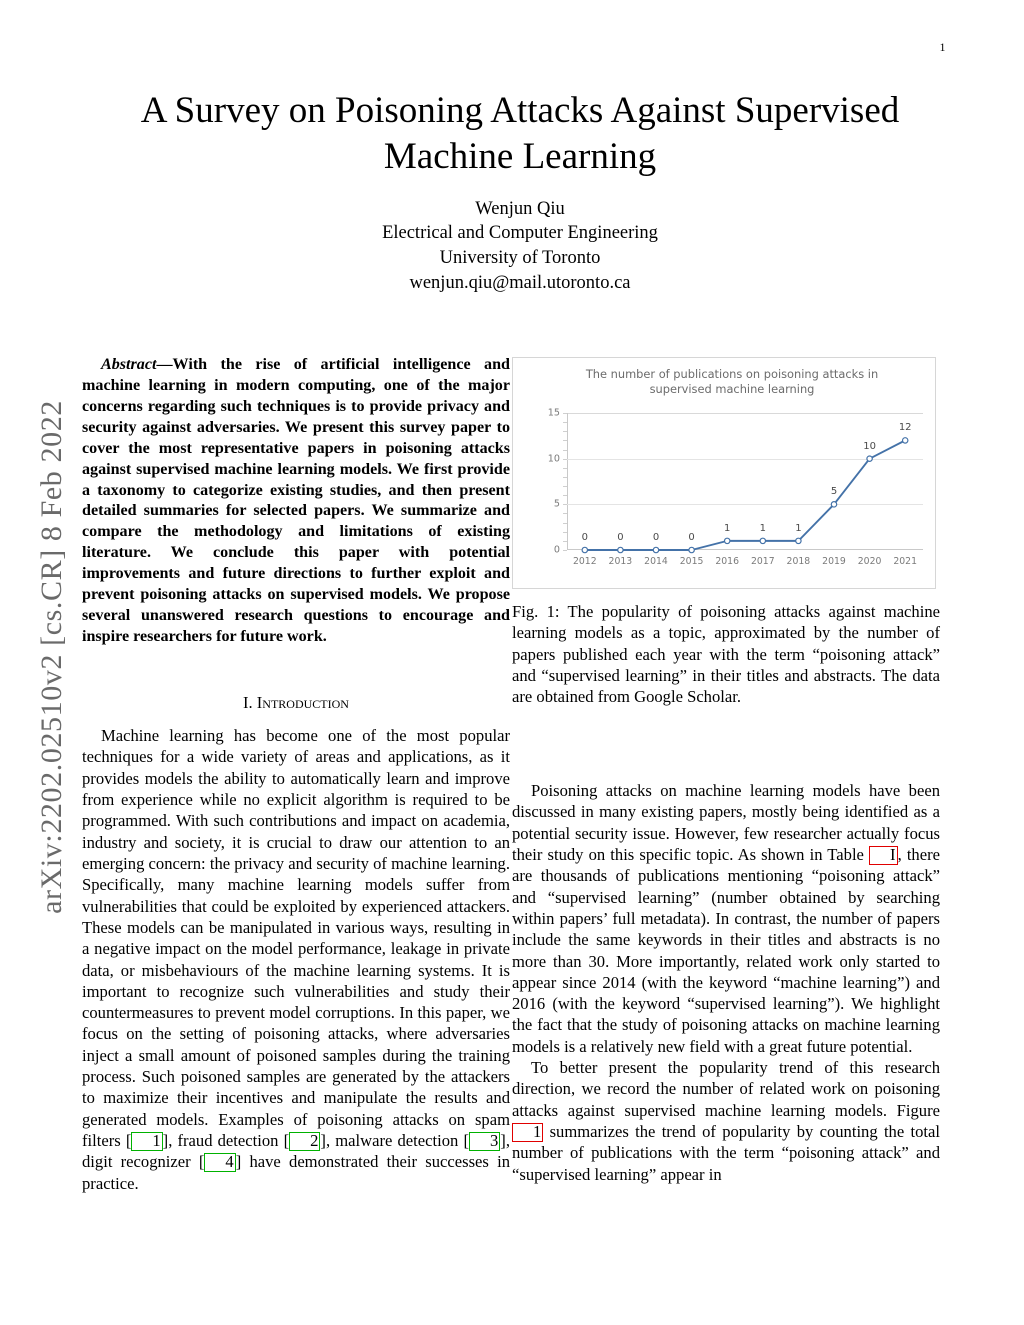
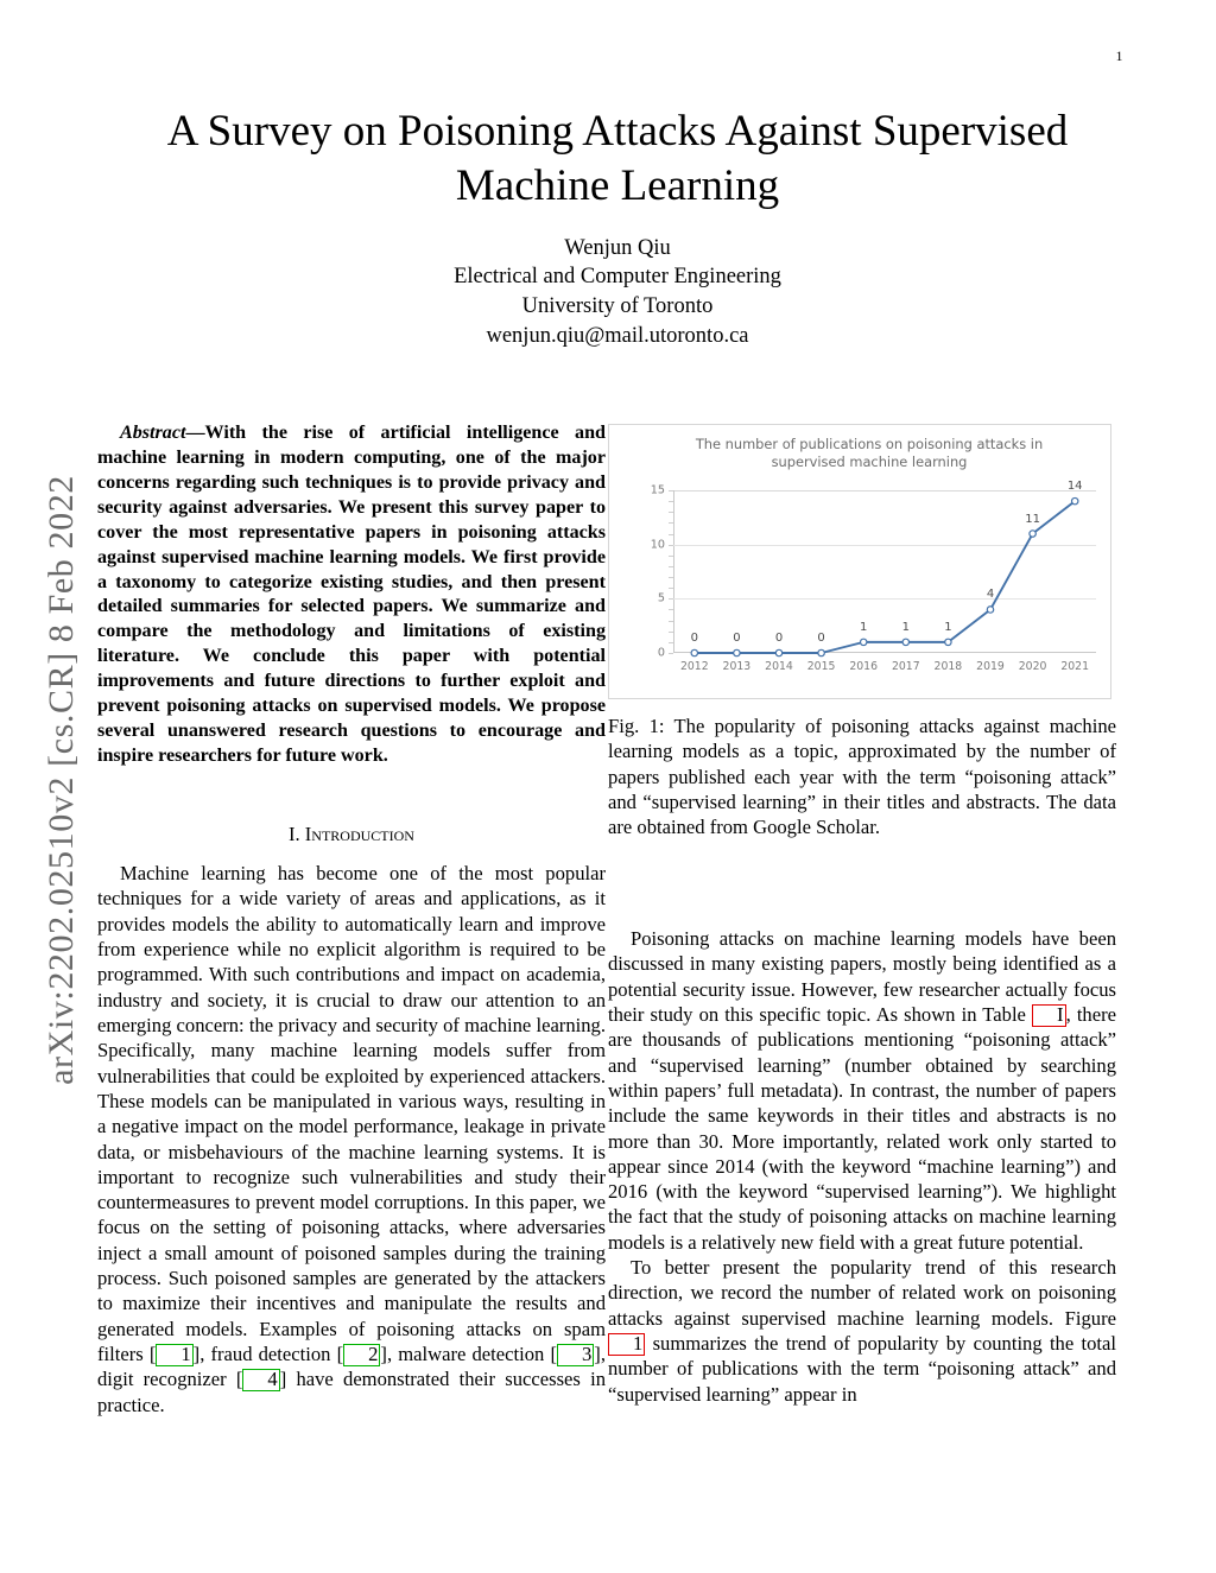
2019: 5 -> 4
2020: 10 -> 11
2021: 12 -> 14
